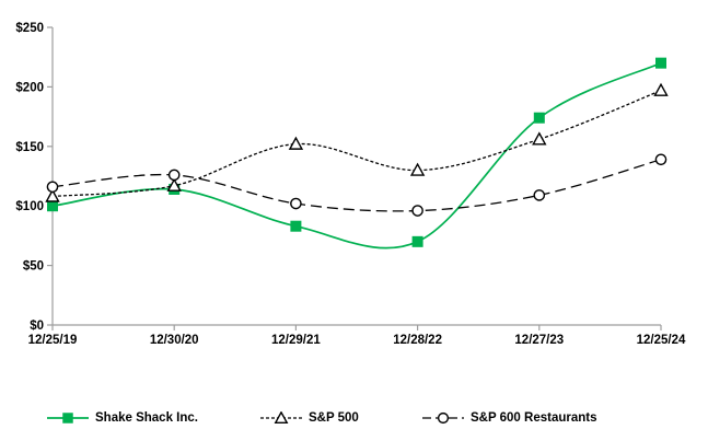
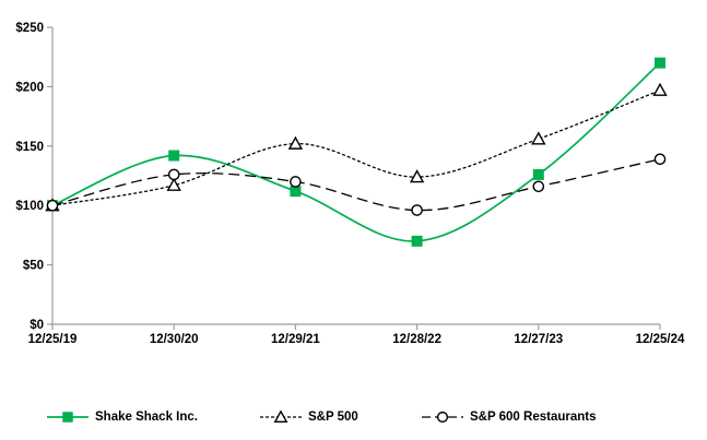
S&P 500/12/25/19: $108 -> $100
S&P 600 Restaurants/12/25/19: $116 -> $100
Shake Shack Inc./12/30/20: $114 -> $142
Shake Shack Inc./12/29/21: $83 -> $112
S&P 600 Restaurants/12/29/21: $102 -> $120
S&P 500/12/28/22: $130 -> $124
Shake Shack Inc./12/27/23: $174 -> $126
S&P 600 Restaurants/12/27/23: $109 -> $116
